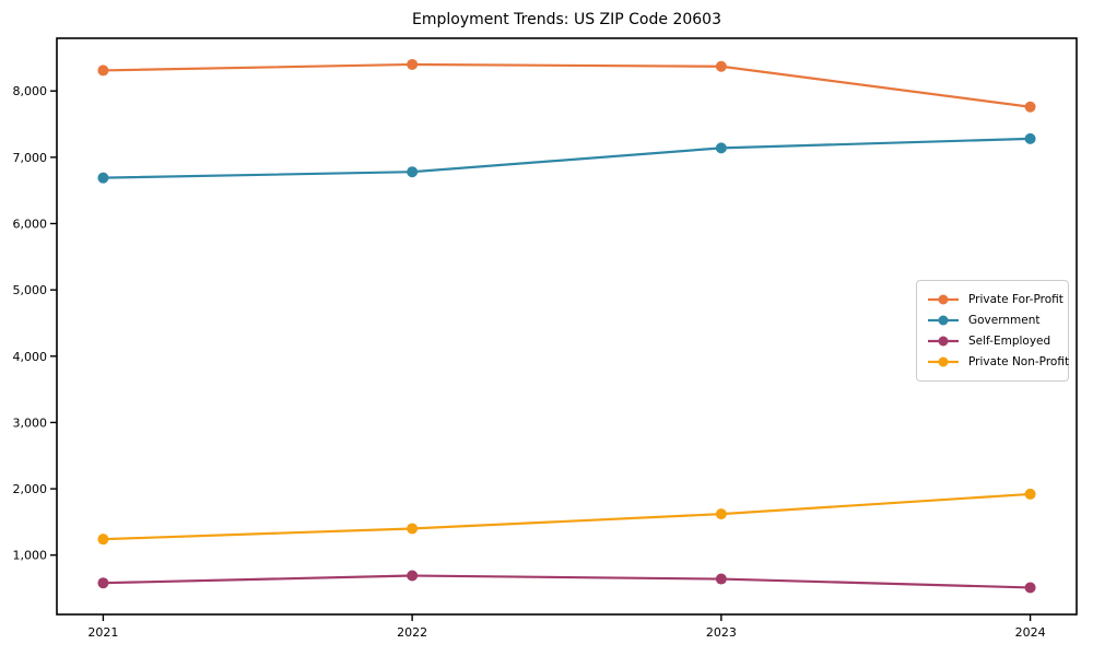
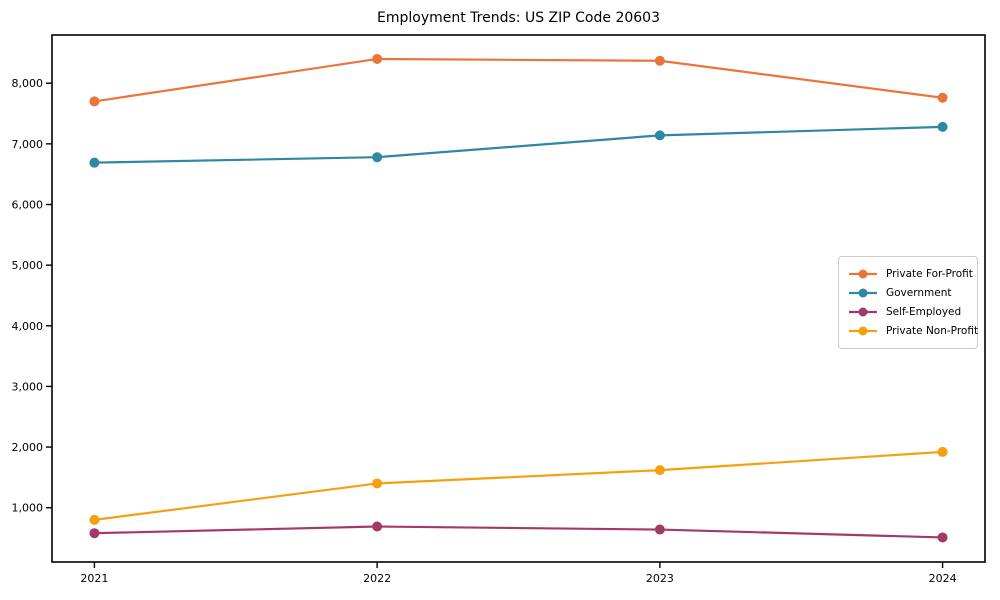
Private For-Profit/2021: 8300 -> 7700
Private Non-Profit/2021: 1200 -> 800
